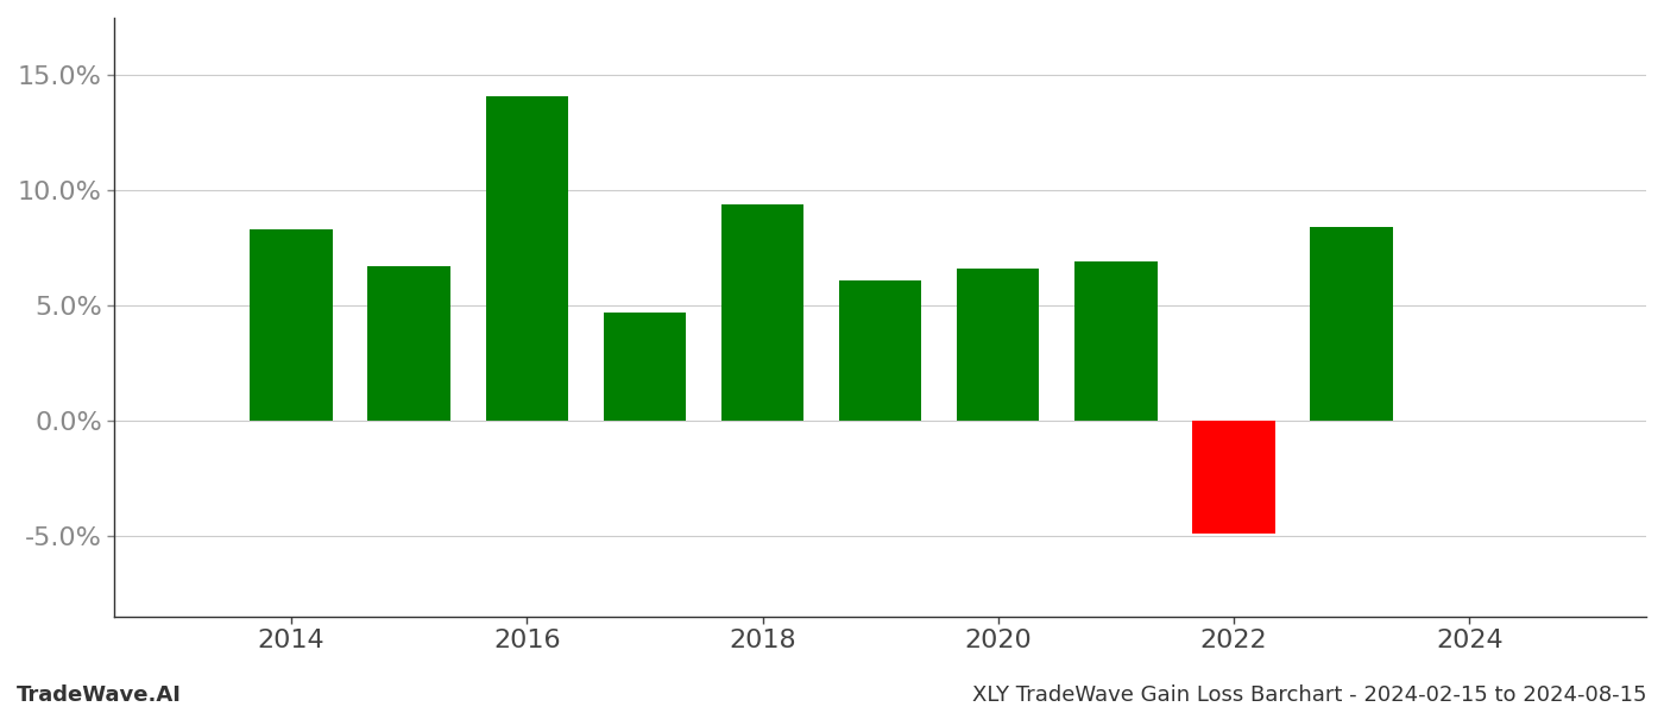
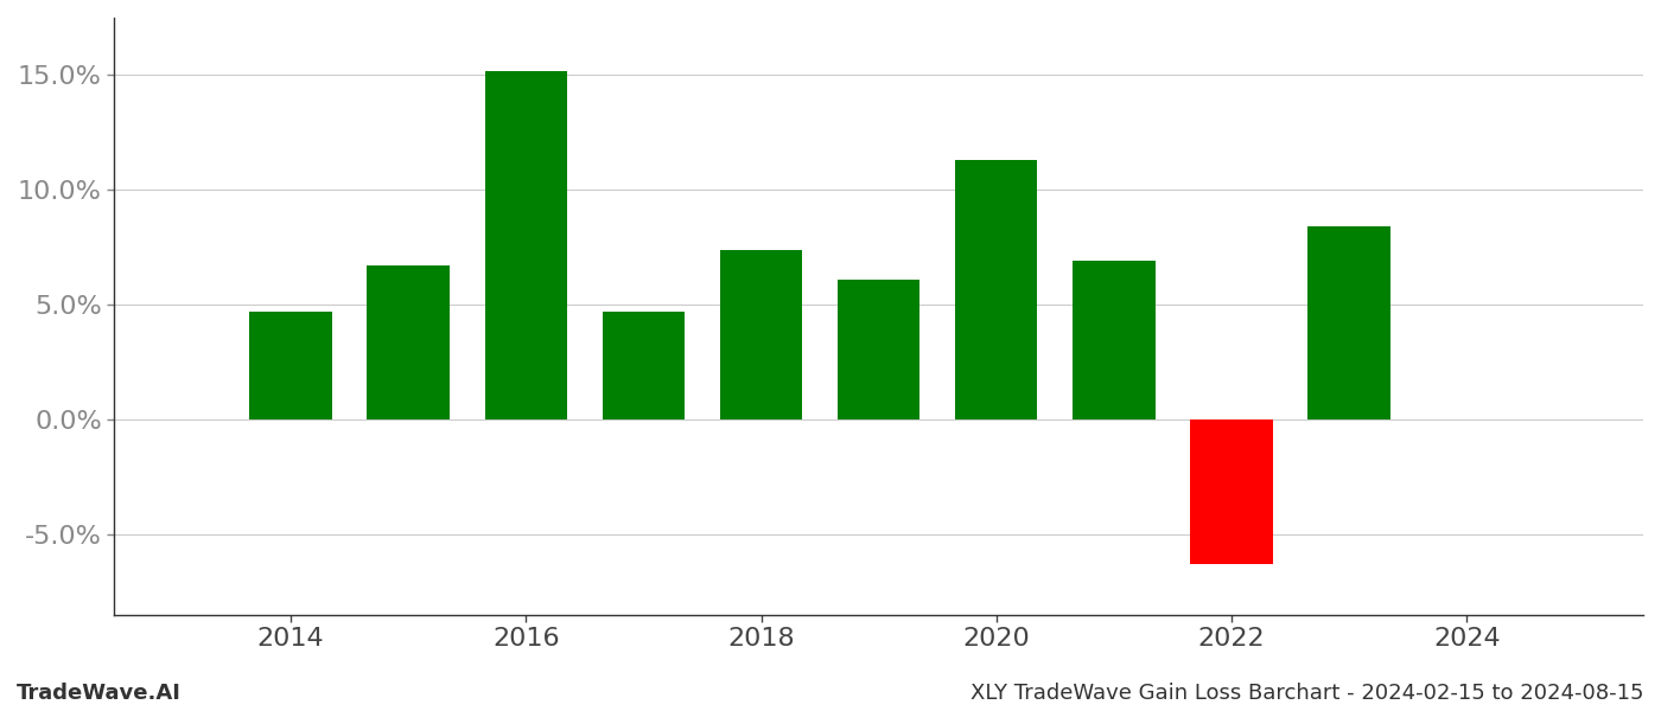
2014: 8.3% -> 4.7%
2016: 14.1% -> 15.2%
2018: 9.4% -> 7.4%
2020: 6.6% -> 11.3%
2022: -4.9% -> -6.3%
